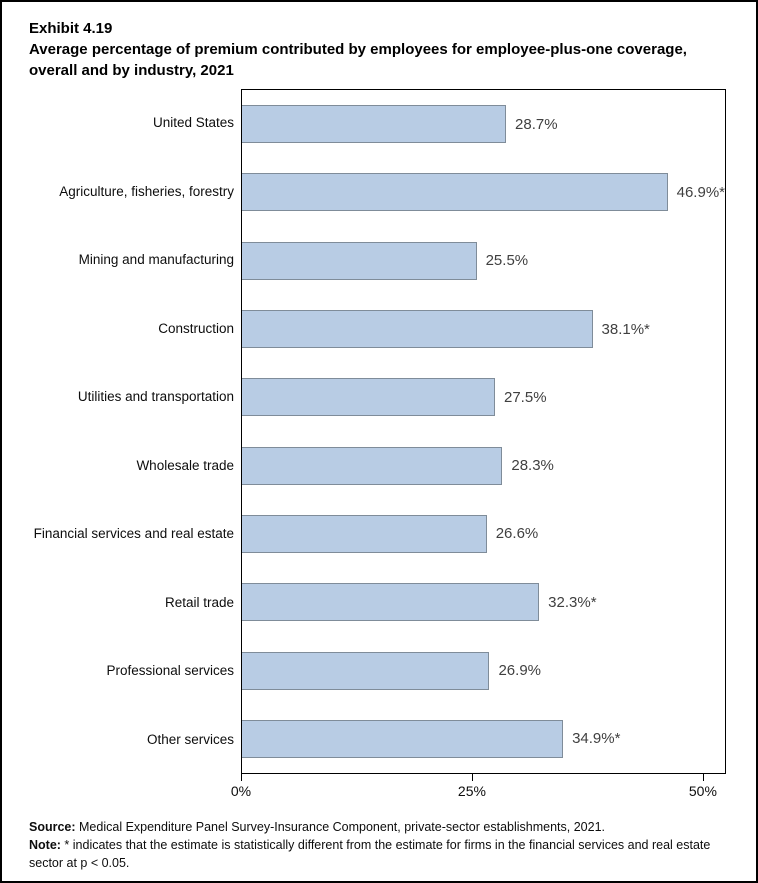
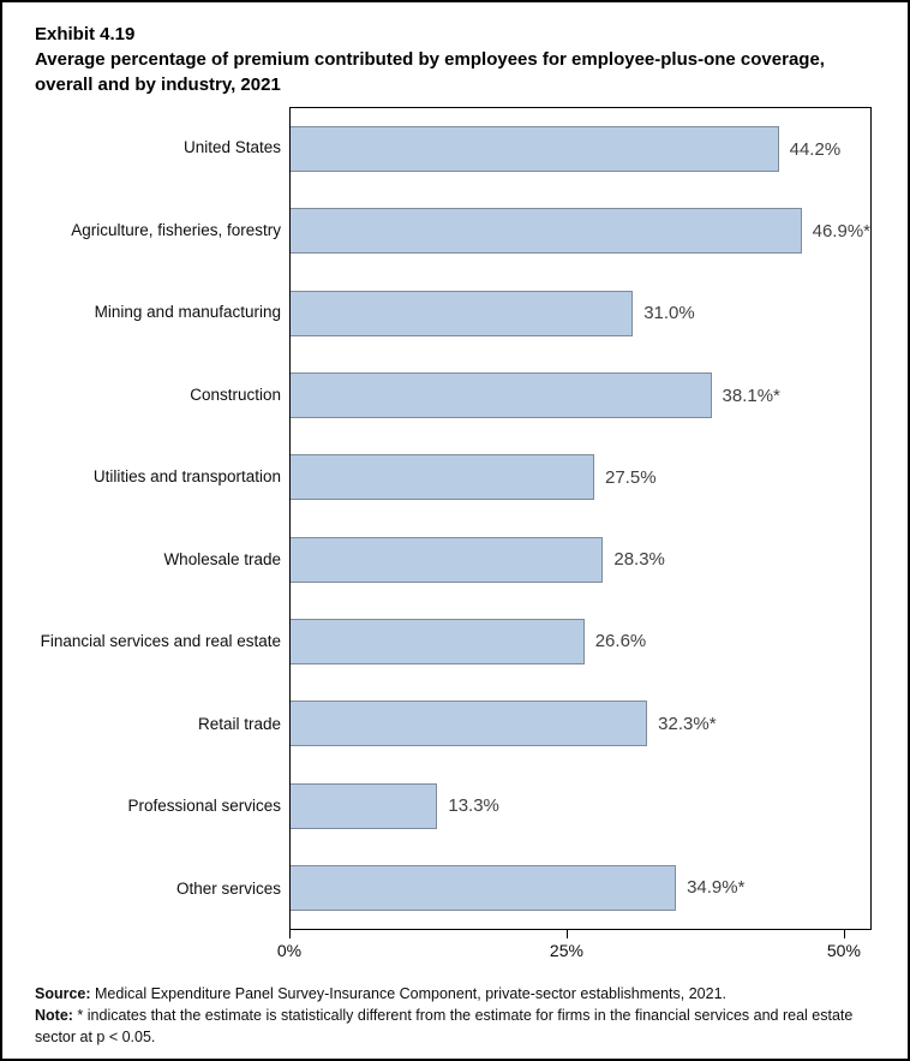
United States: 28.7% -> 44.2%
Mining and manufacturing: 25.5% -> 31.0%
Professional services: 26.9% -> 13.3%
